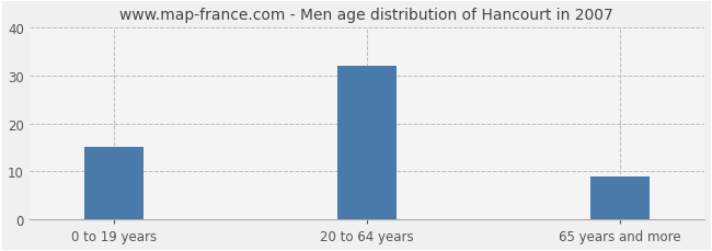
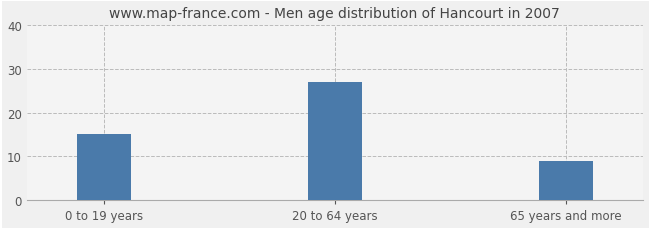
20 to 64 years: 32 -> 27
